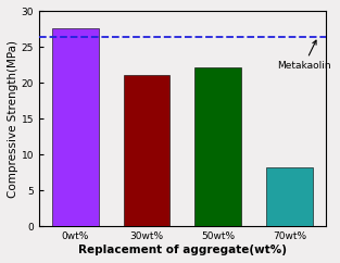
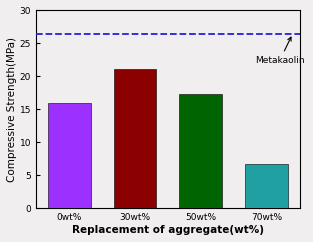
0wt%: 27.6 -> 16.0
50wt%: 22.2 -> 17.4
70wt%: 8.2 -> 6.7
